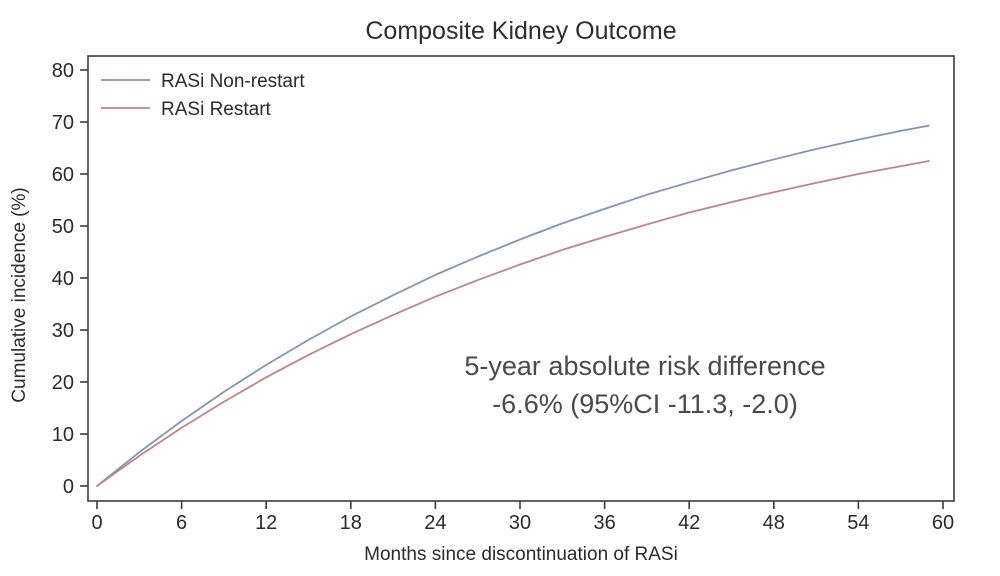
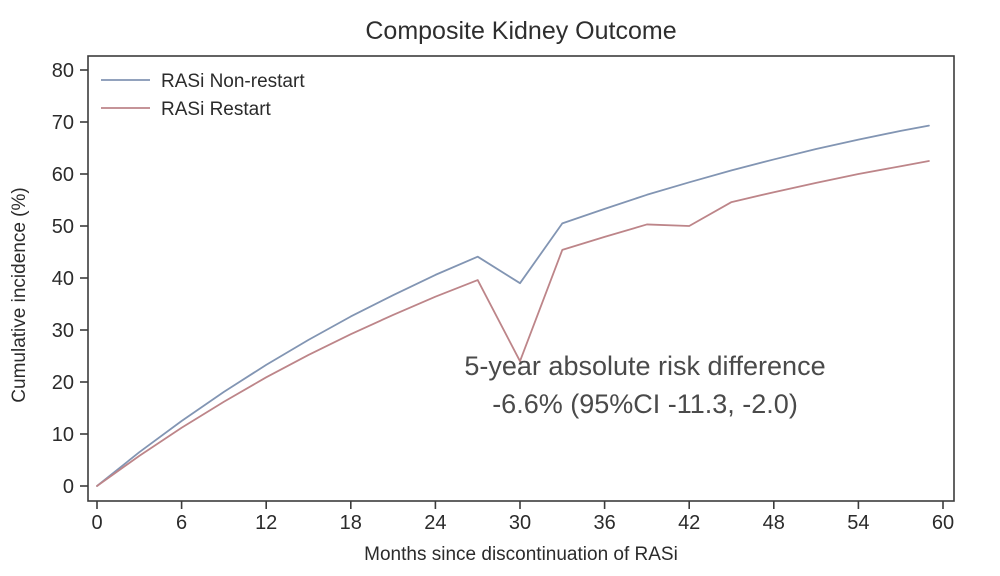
RASi Non-restart/30: 47 -> 39
RASi Restart/30: 43 -> 24
RASi Restart/42: 53 -> 50
